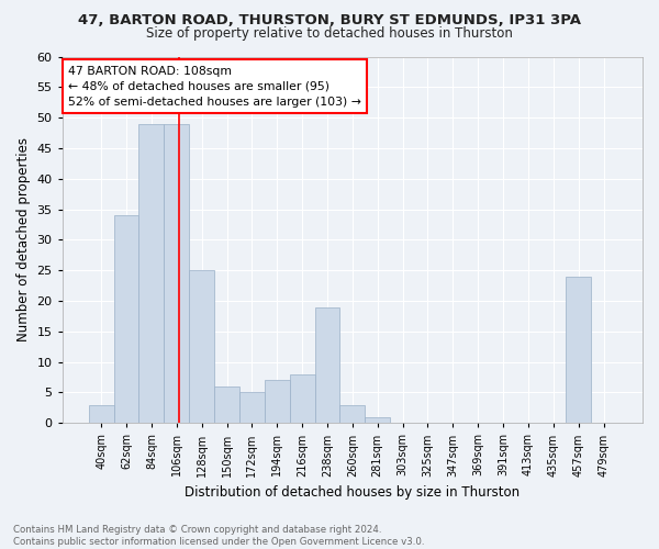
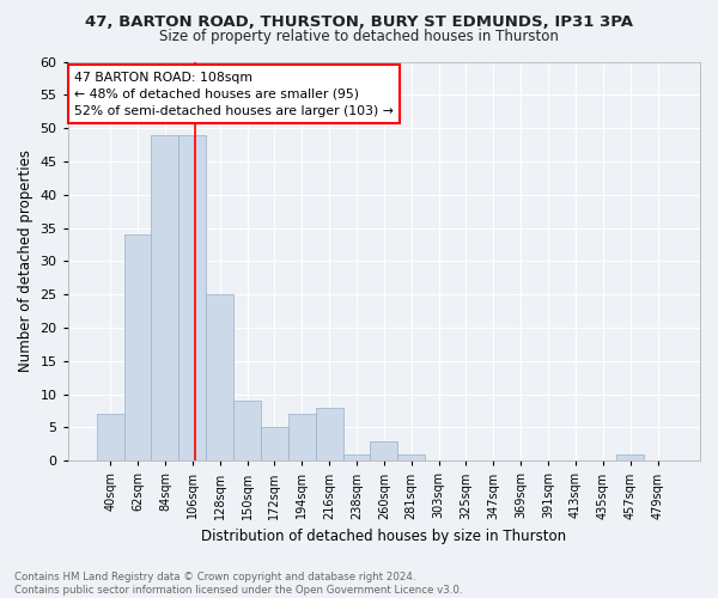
40sqm: 3 -> 7
150sqm: 6 -> 9
238sqm: 19 -> 1
457sqm: 24 -> 1
